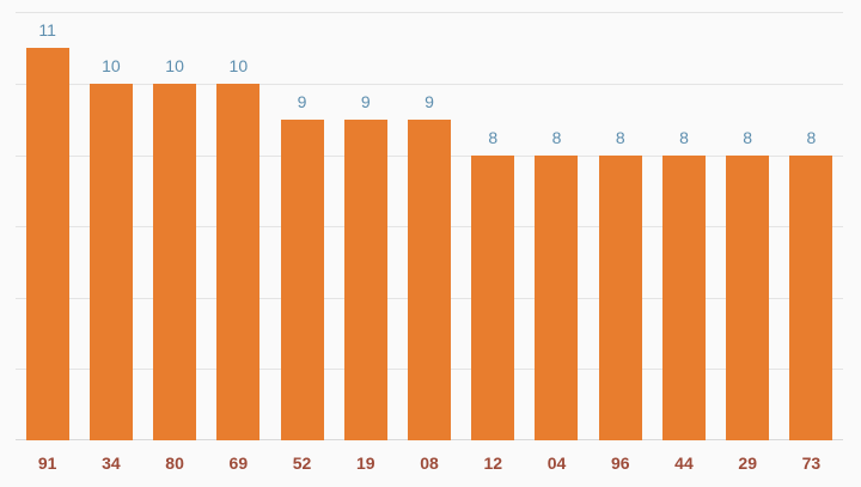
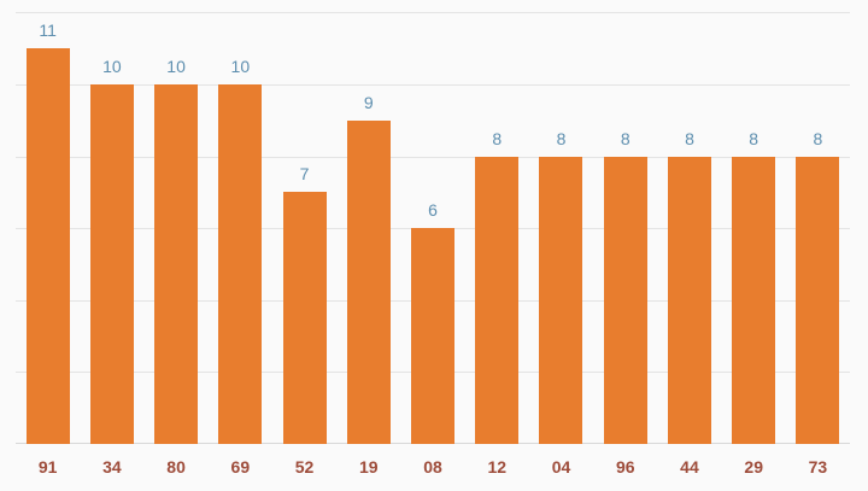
52: 9 -> 7
08: 9 -> 6
